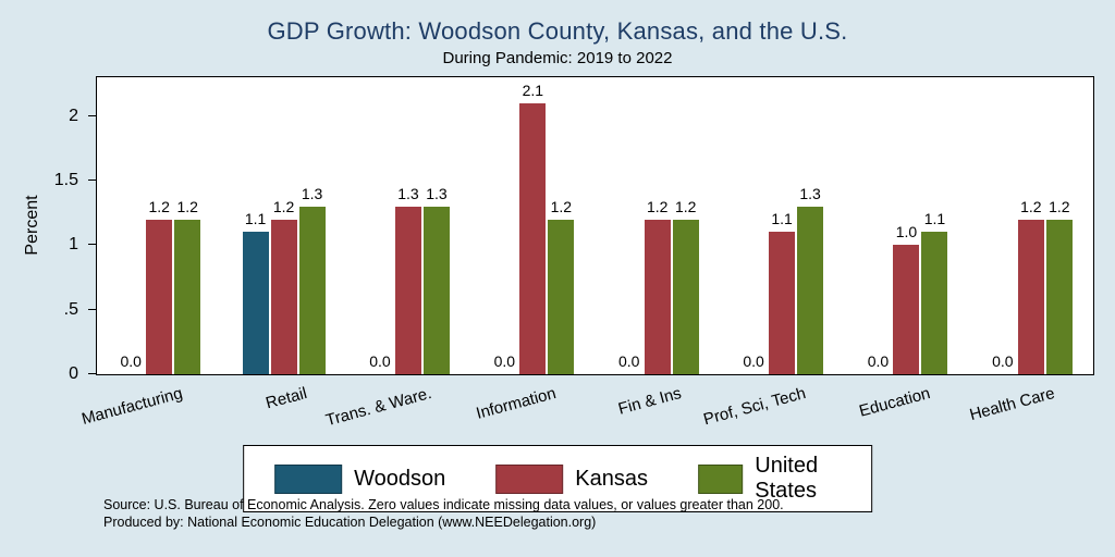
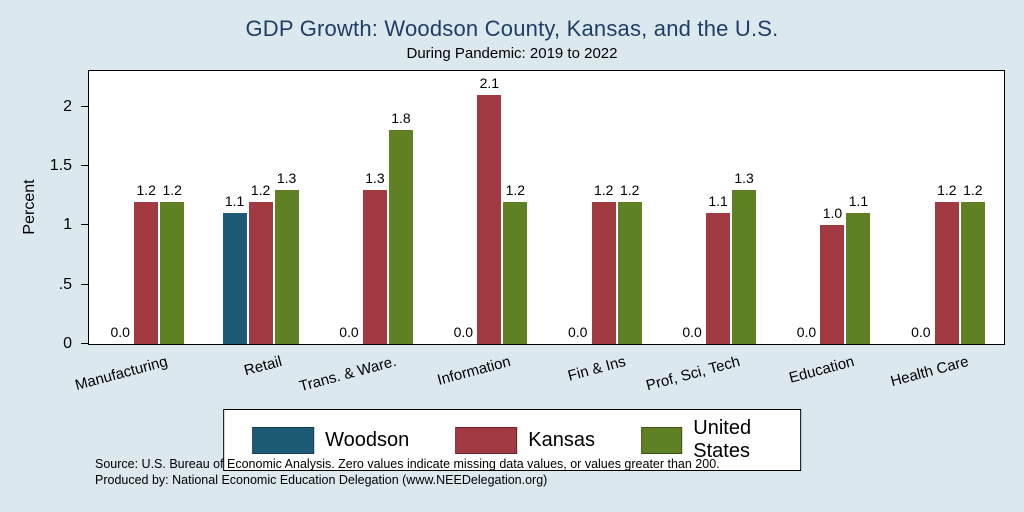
United States/Trans. & Ware.: 1.3 -> 1.8
